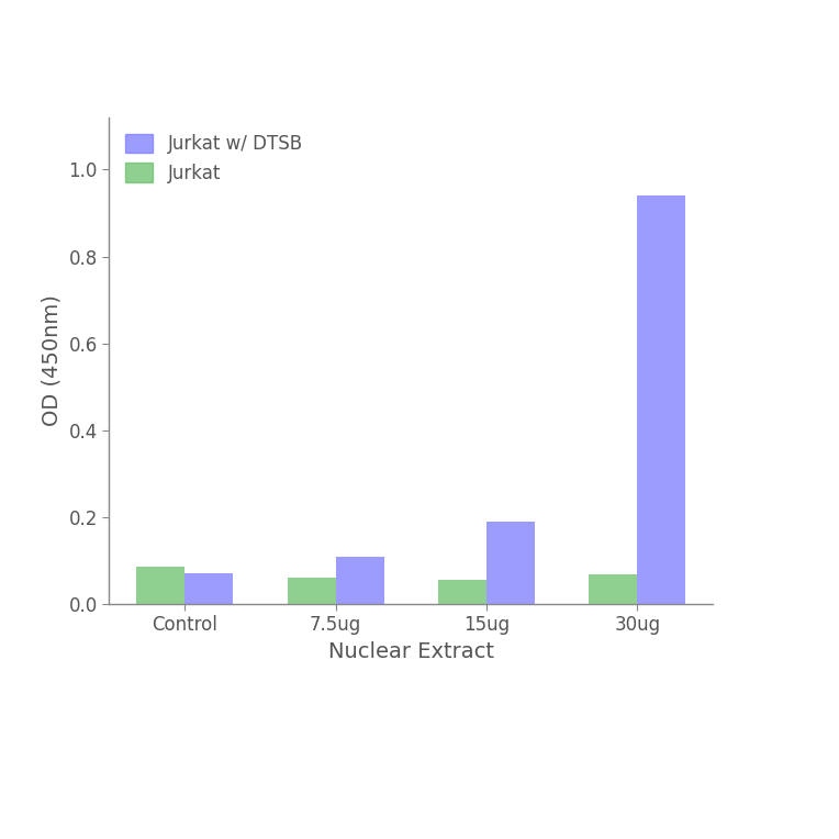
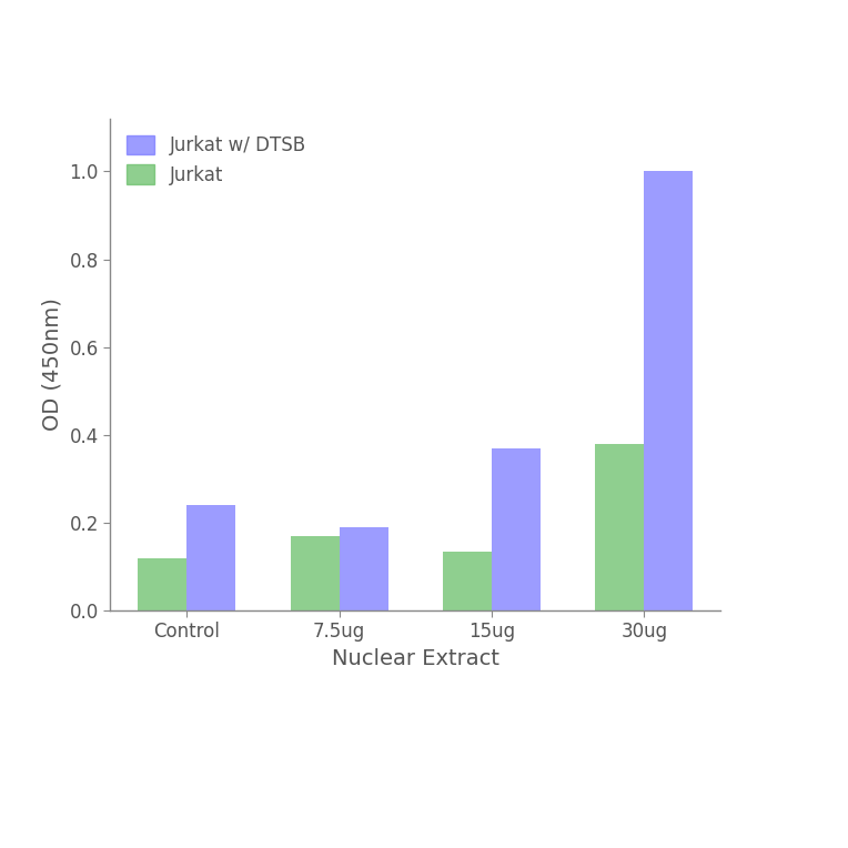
Jurkat/Control: 0.085 -> 0.120
Jurkat w/ DTSB/Control: 0.07 -> 0.24
Jurkat/7.5ug: 0.060 -> 0.170
Jurkat w/ DTSB/7.5ug: 0.11 -> 0.19
Jurkat/15ug: 0.055 -> 0.135
Jurkat w/ DTSB/15ug: 0.19 -> 0.37
Jurkat/30ug: 0.068 -> 0.380
Jurkat w/ DTSB/30ug: 0.94 -> 1.00
